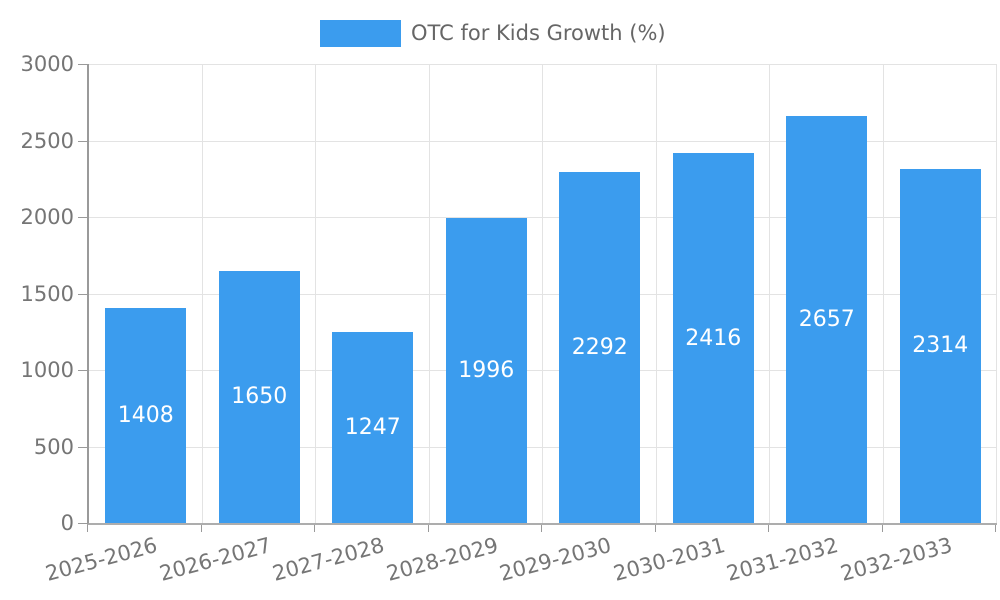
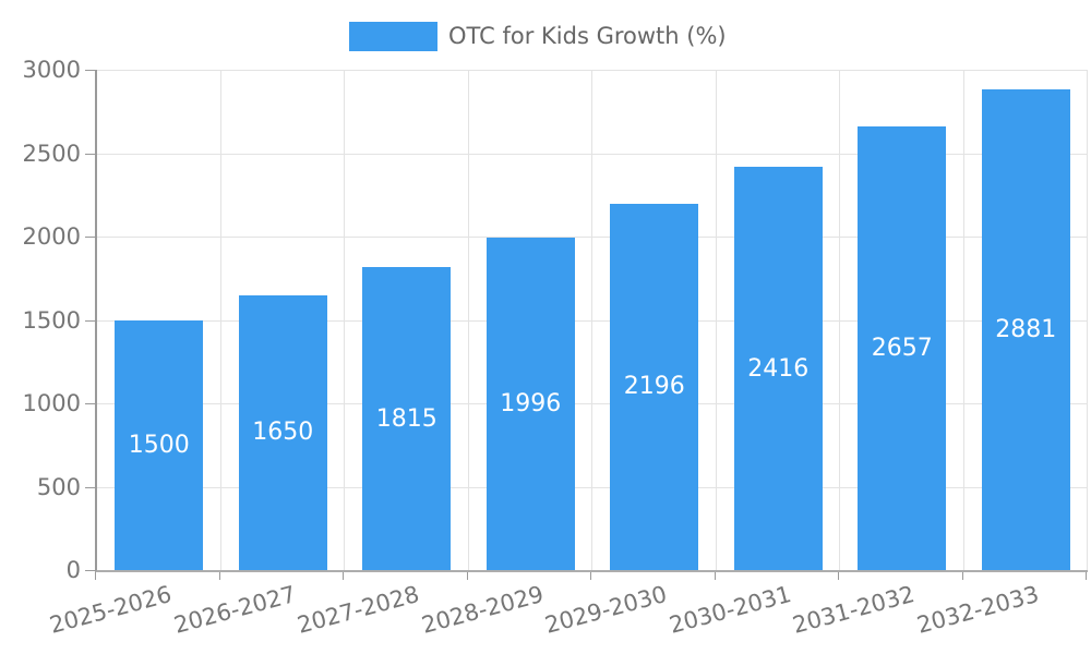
2025-2026: 1408 -> 1500
2027-2028: 1247 -> 1815
2029-2030: 2292 -> 2196
2032-2033: 2314 -> 2881
